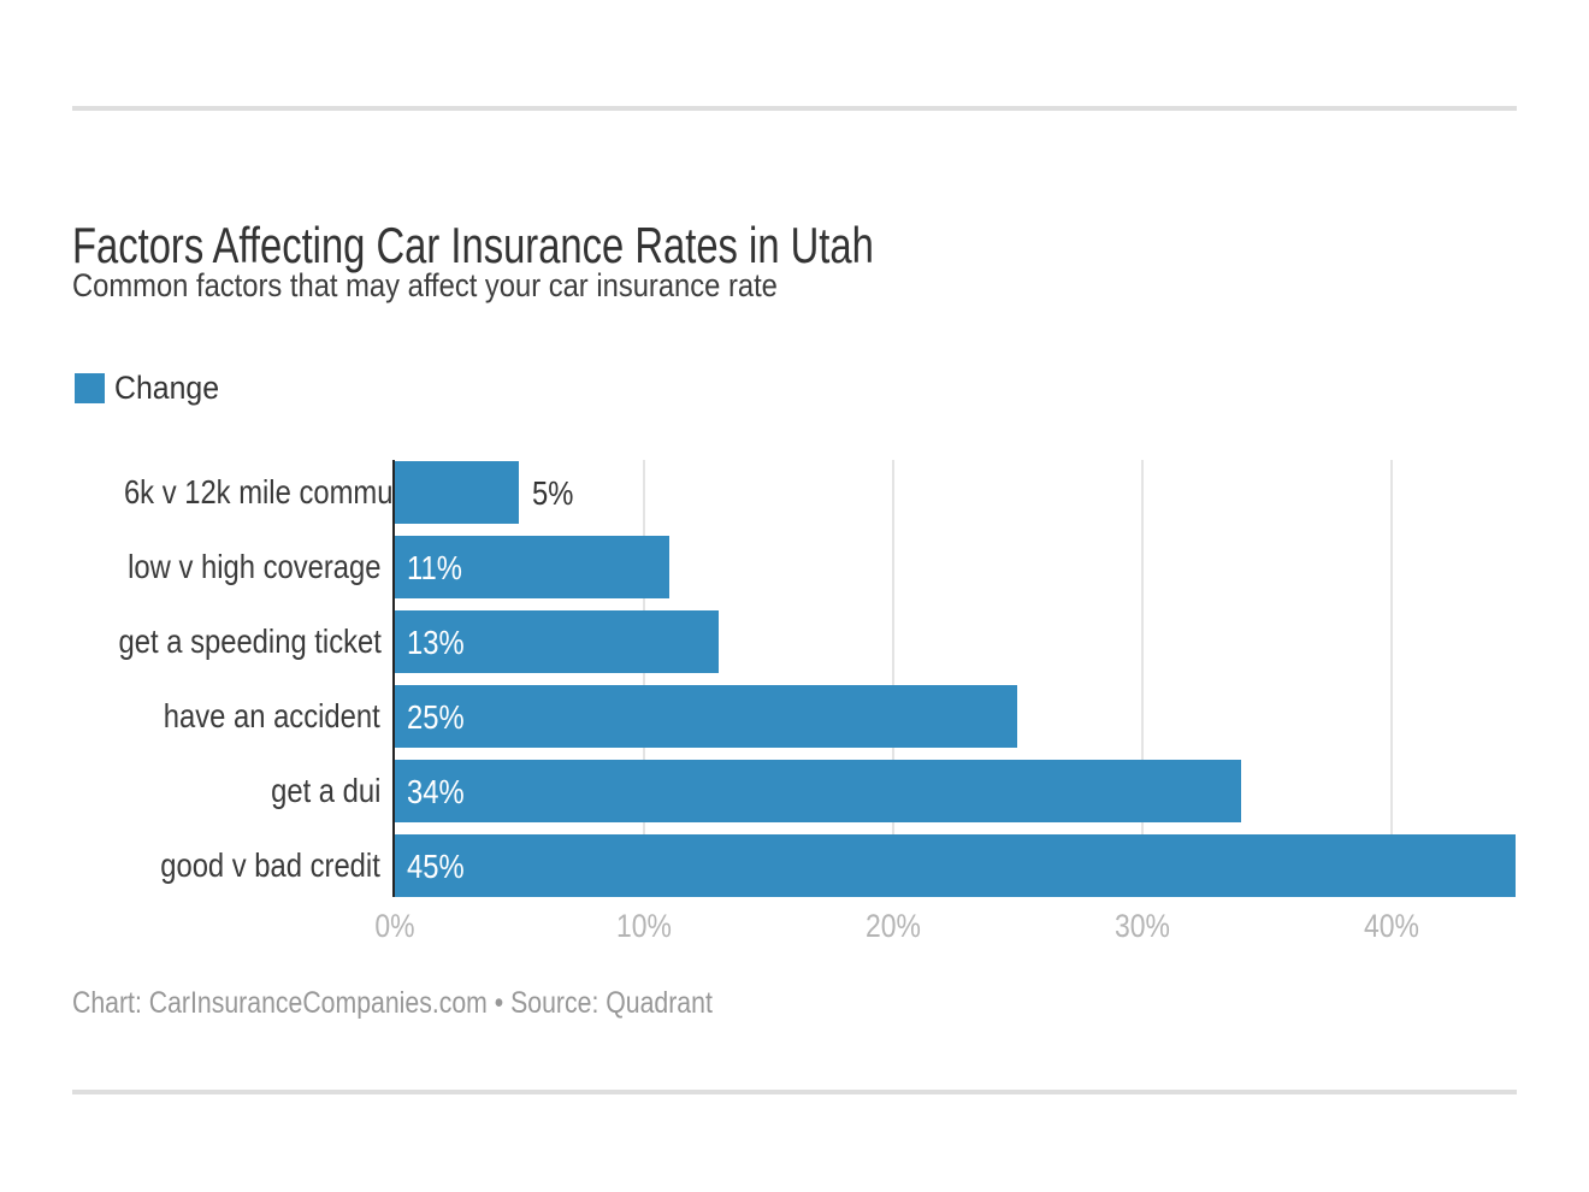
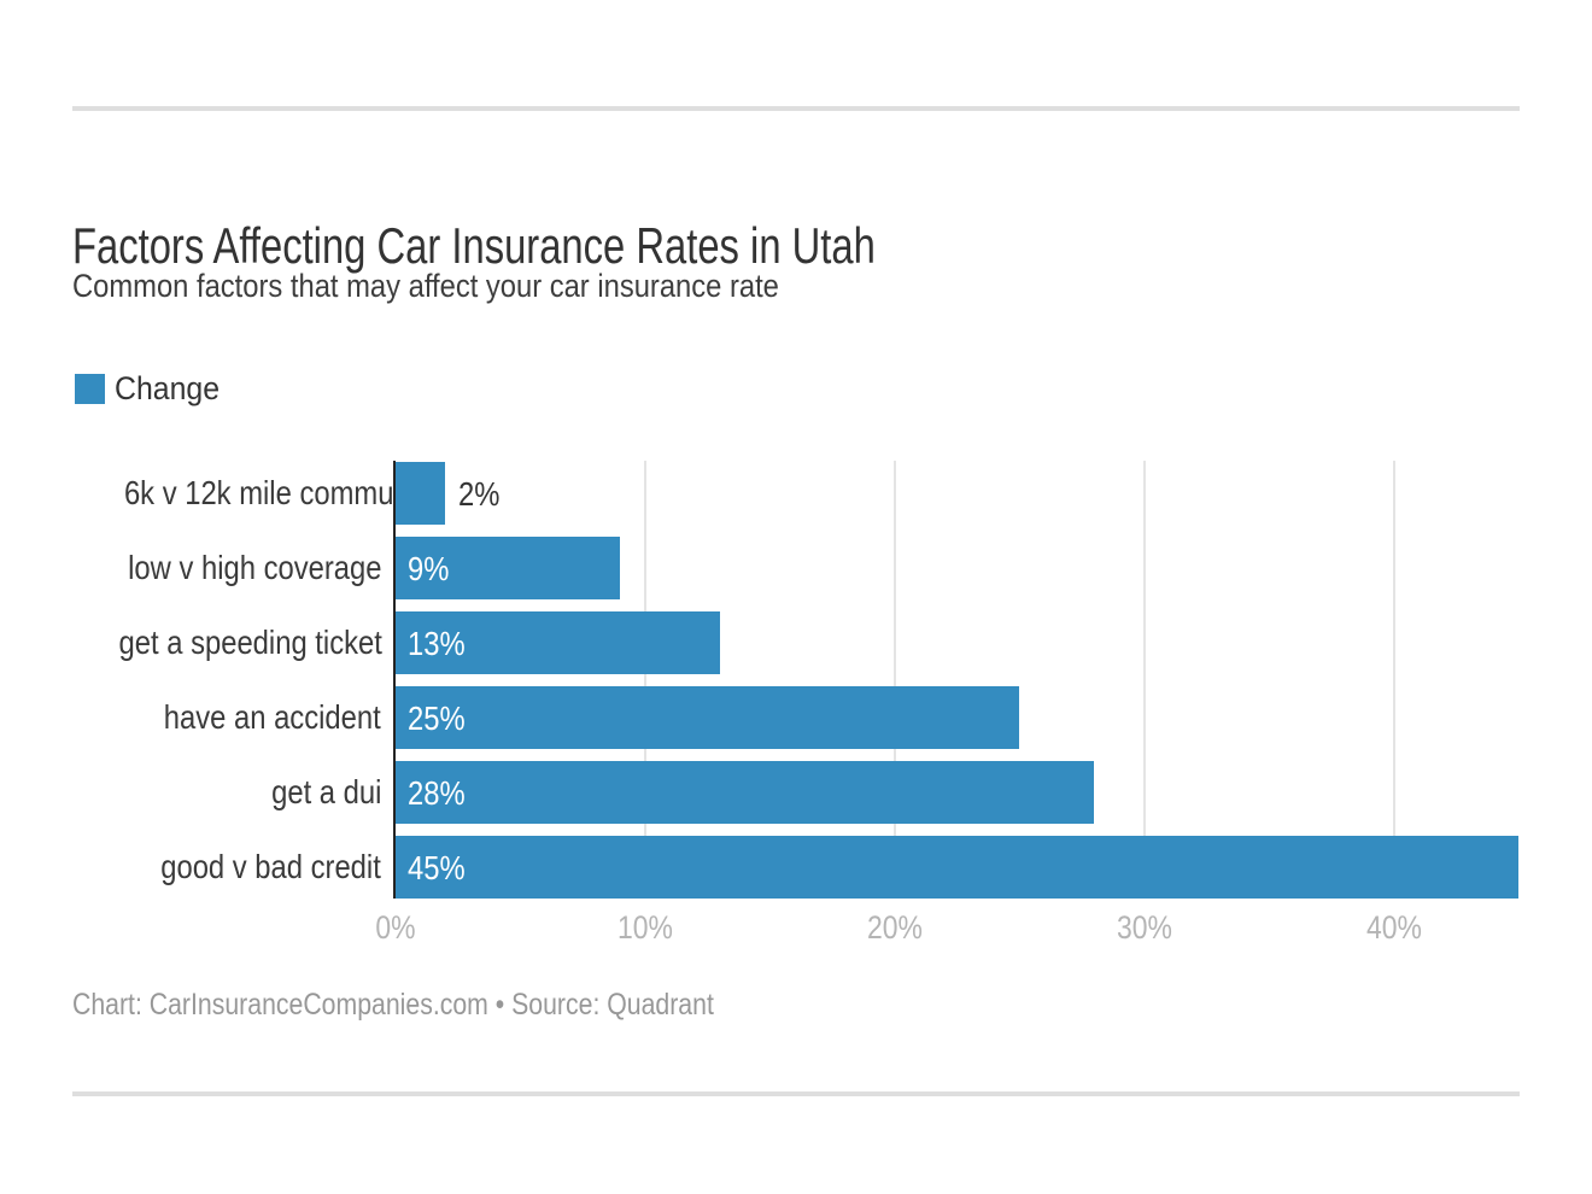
6k v 12k mile commute: 5% -> 2%
low v high coverage: 11% -> 9%
get a dui: 34% -> 28%
